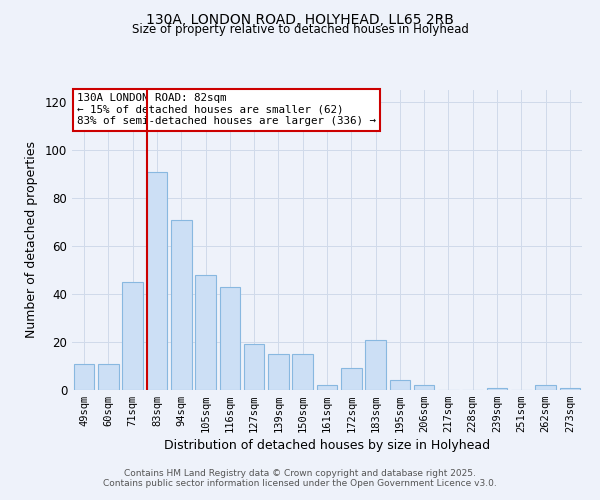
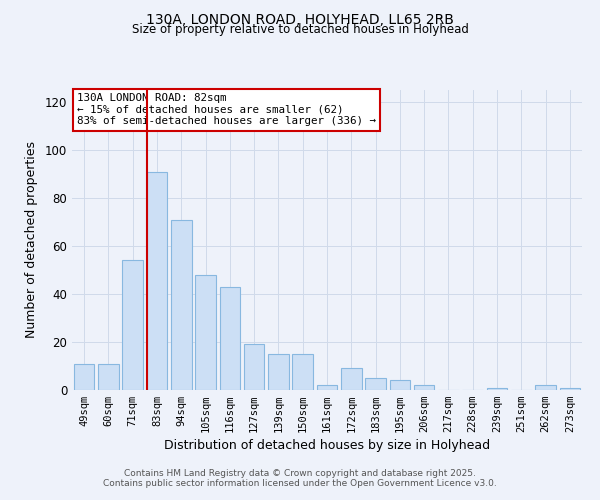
71sqm: 45 -> 54
183sqm: 21 -> 5
